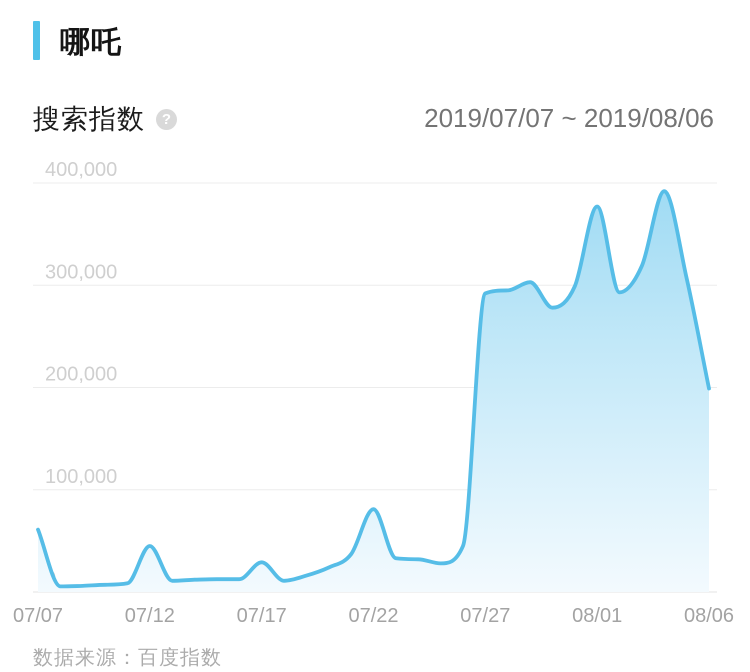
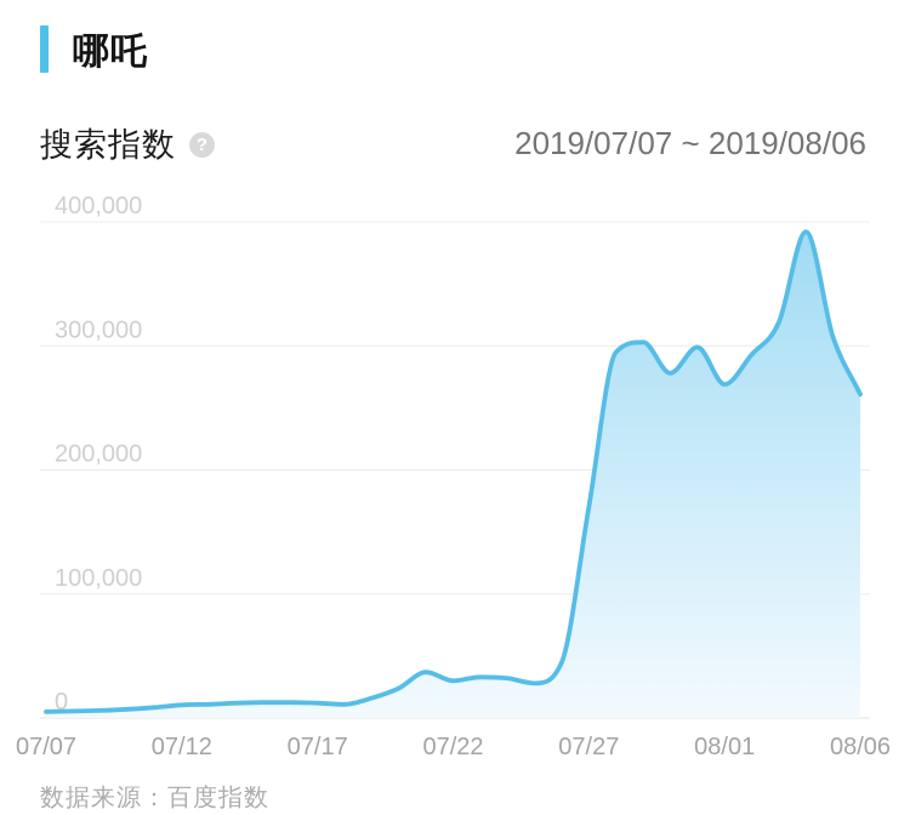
07/07: 61000 -> 5000
07/12: 45000 -> 10000
07/17: 29000 -> 12000
07/22: 81000 -> 30000
07/27: 292000 -> 170000
08/01: 377000 -> 269000
08/06: 199000 -> 261000
